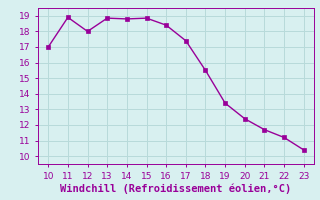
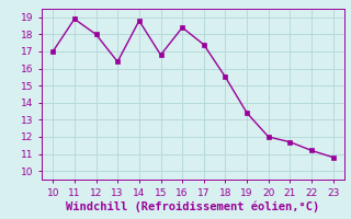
13: 18.9 -> 16.4
15: 18.9 -> 16.8
20: 12.4 -> 12.0
23: 10.4 -> 10.8
